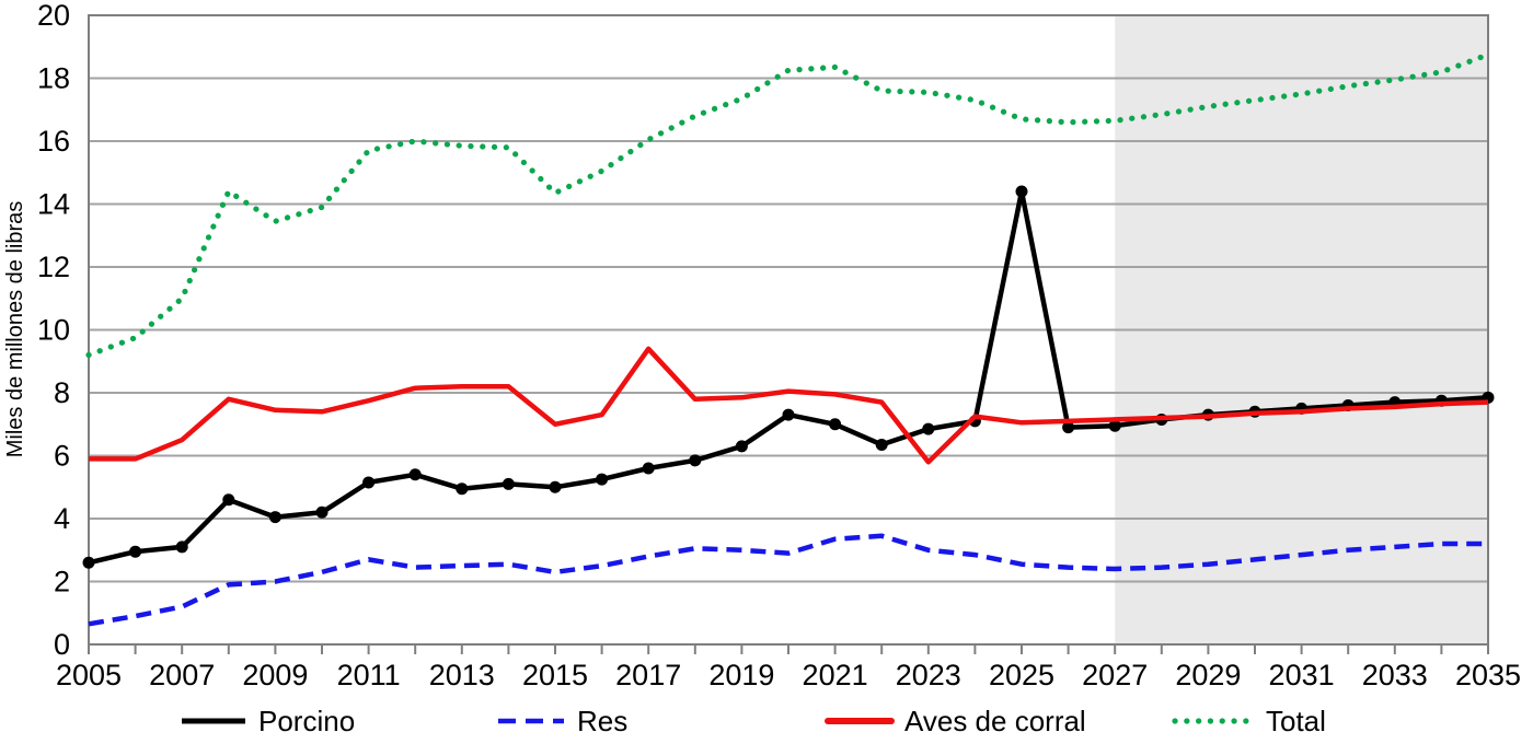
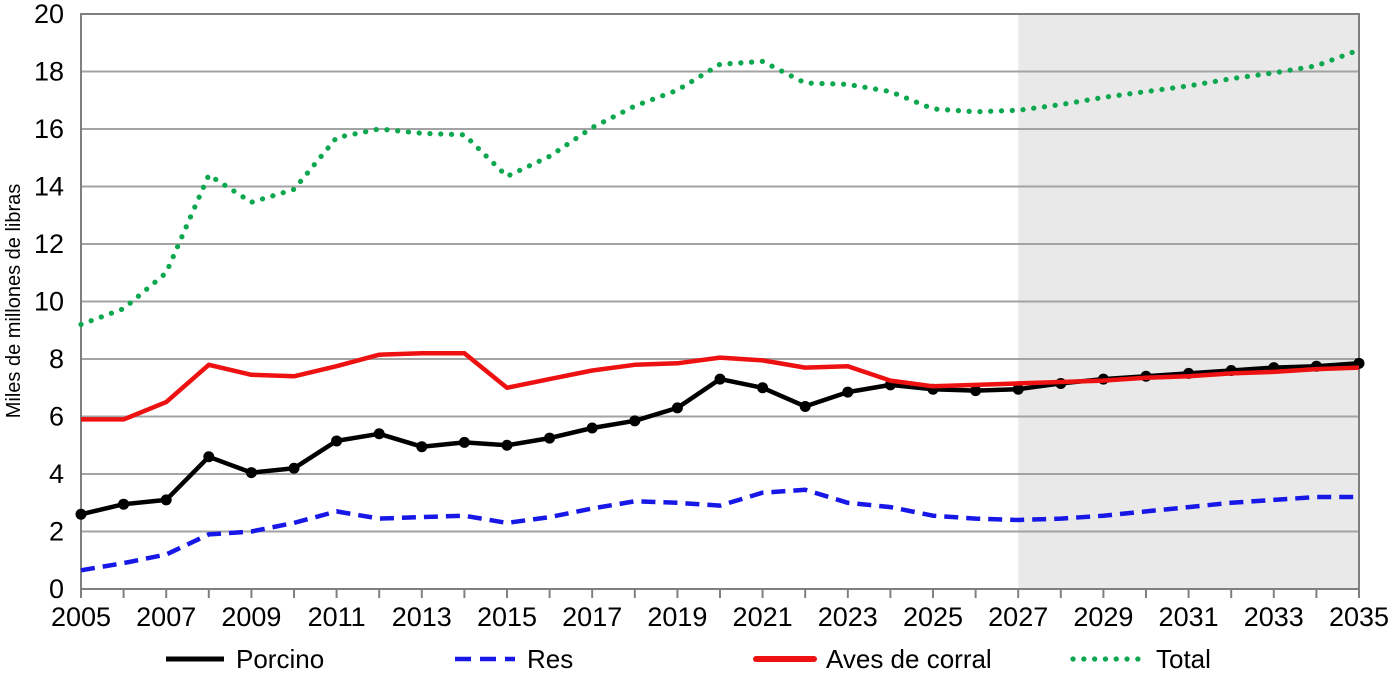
Aves de corral/2017: 9.4 -> 7.6
Aves de corral/2023: 5.8 -> 7.8
Porcino/2025: 14.4 -> 7.0
